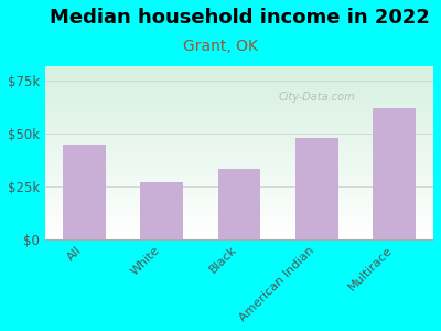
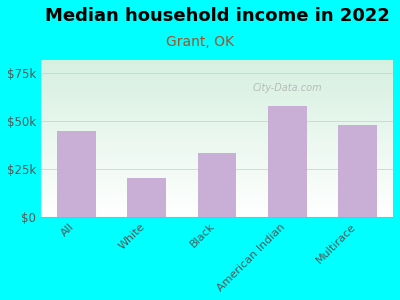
White: $27k -> $20k
American Indian: $48k -> $58k
Multirace: $62k -> $48k
